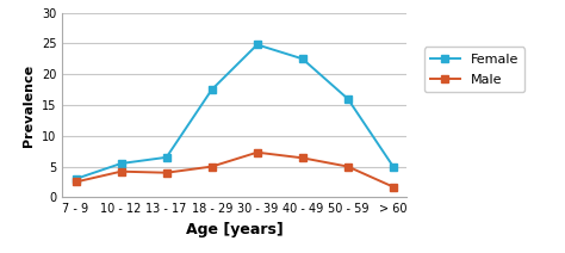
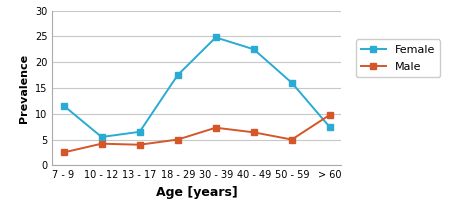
Female/7 - 9: 3.0 -> 11.6
Female/> 60: 5.0 -> 7.4
Male/> 60: 1.7 -> 9.8
